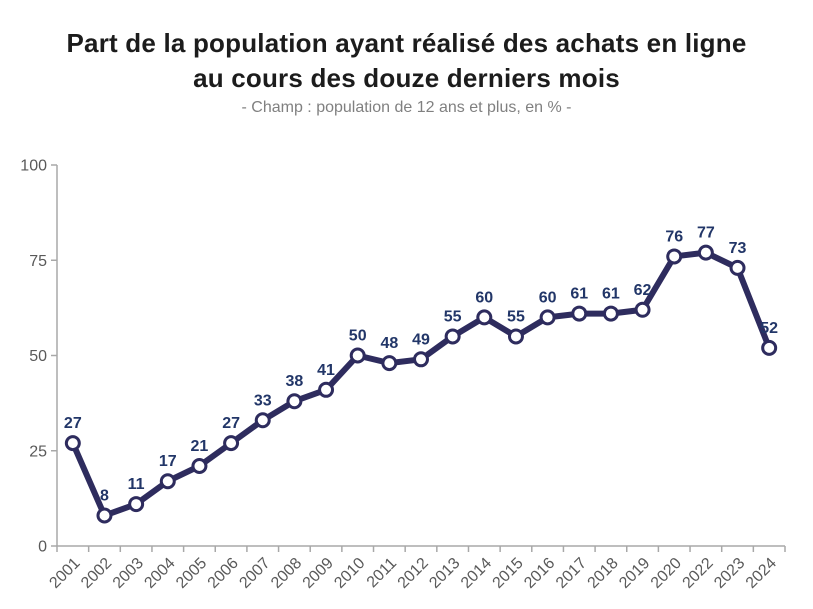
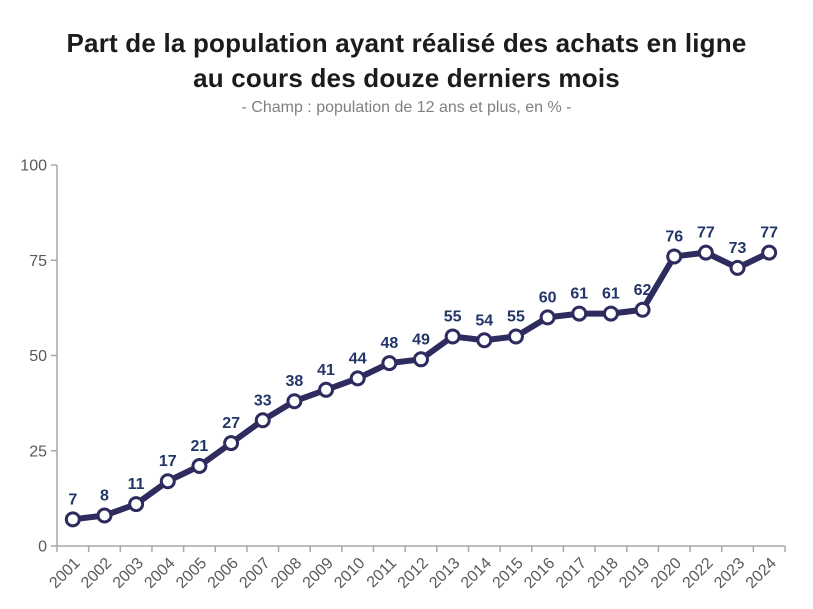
2001: 27 -> 7
2010: 50 -> 44
2014: 60 -> 54
2024: 52 -> 77
